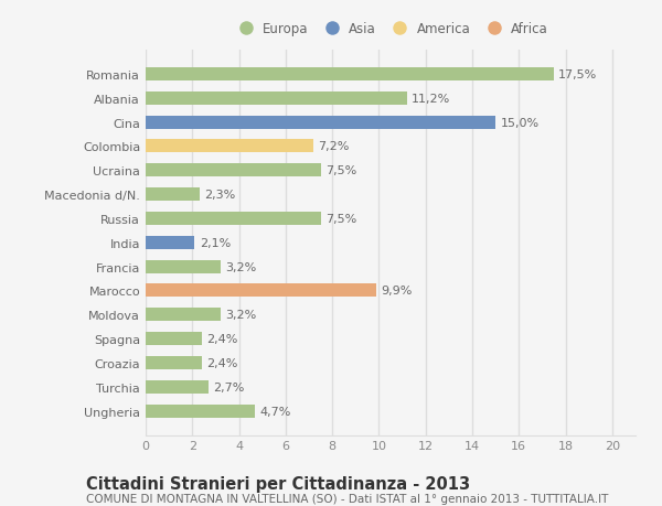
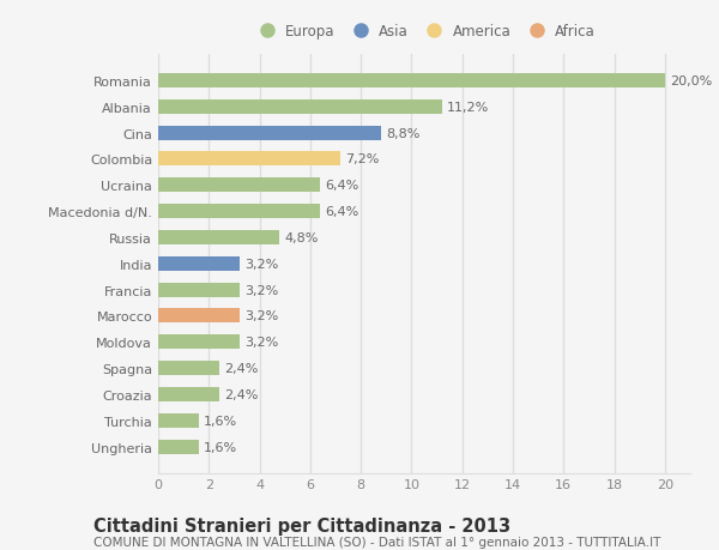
Romania: 17,5% -> 20,0%
Cina: 15,0% -> 8,8%
Ucraina: 7,5% -> 6,4%
Macedonia d/N.: 2,3% -> 6,4%
Russia: 7,5% -> 4,8%
India: 2,1% -> 3,2%
Marocco: 9,9% -> 3,2%
Turchia: 2,7% -> 1,6%
Ungheria: 4,7% -> 1,6%
